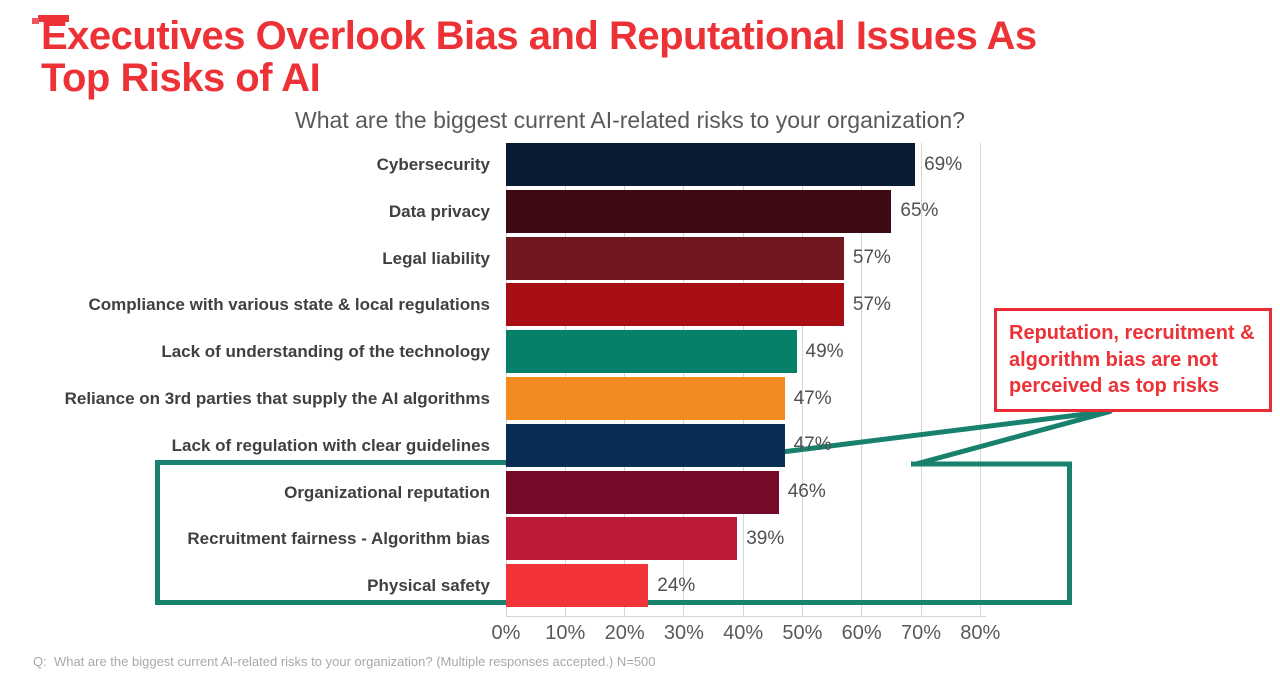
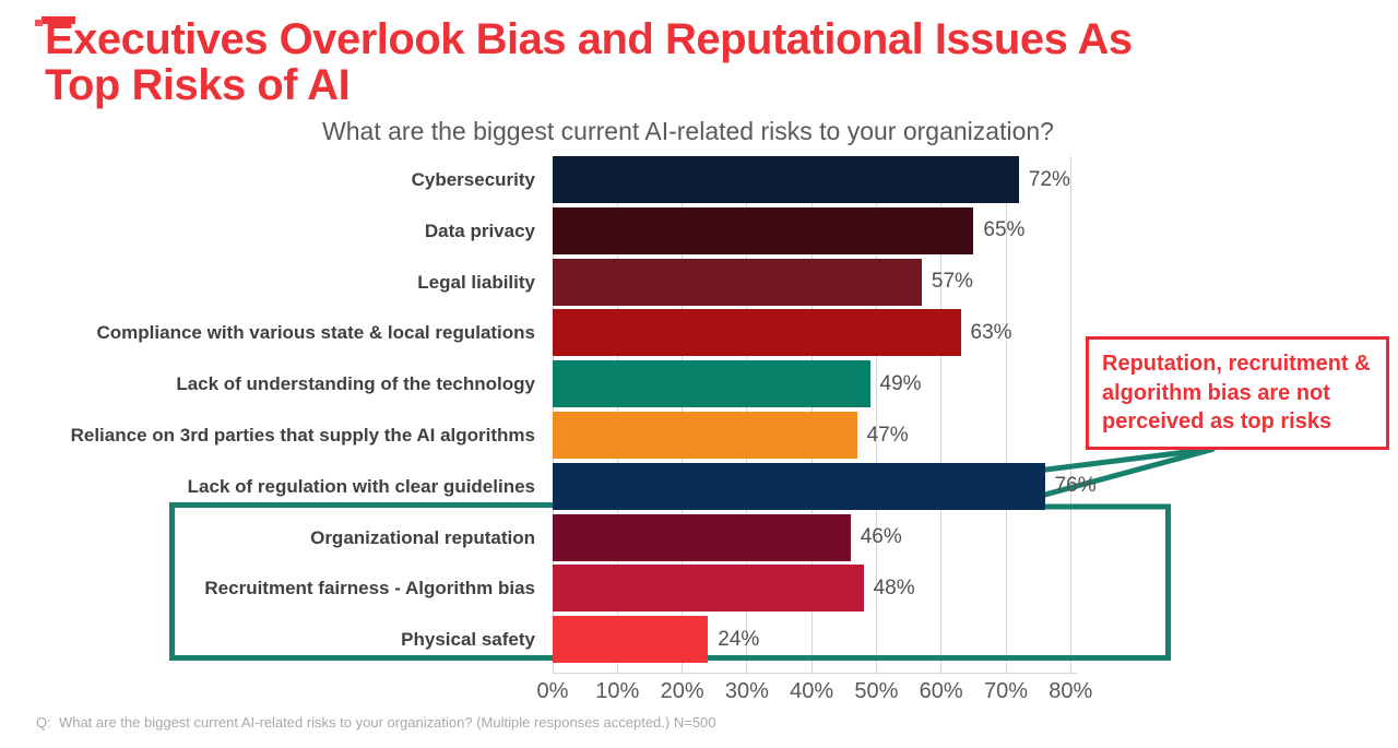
Cybersecurity: 69% -> 72%
Compliance with various state & local regulations: 57% -> 63%
Lack of regulation with clear guidelines: 47% -> 76%
Recruitment fairness - Algorithm bias: 39% -> 48%
